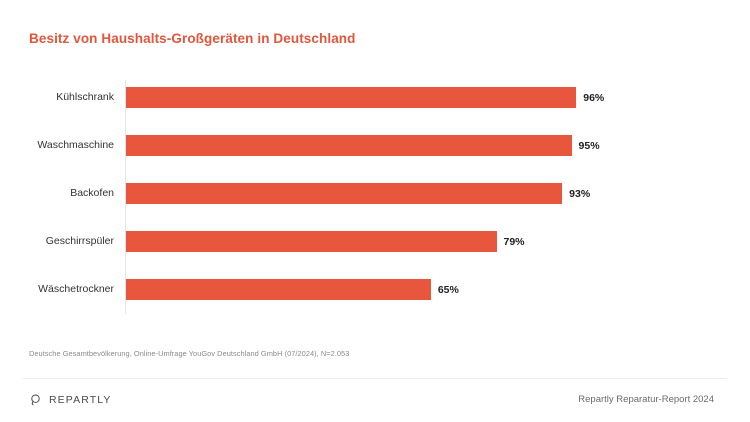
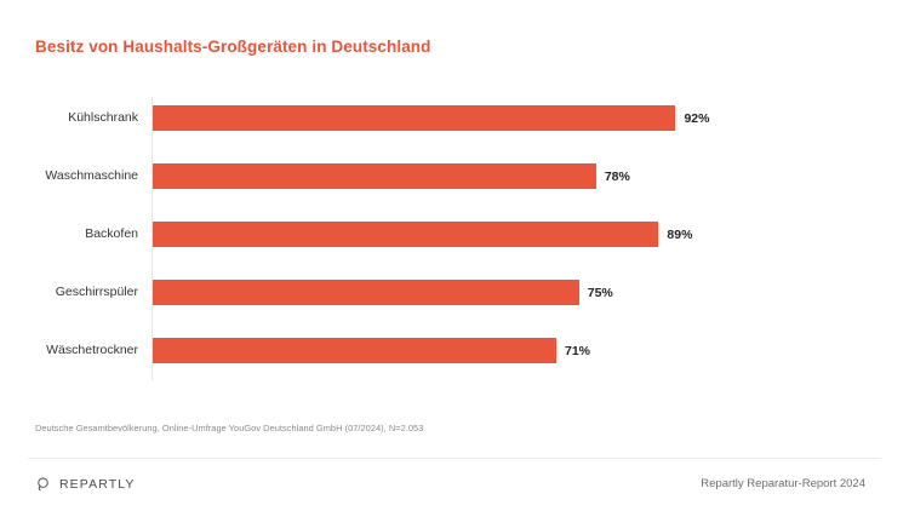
Kühlschrank: 96% -> 92%
Waschmaschine: 95% -> 78%
Backofen: 93% -> 89%
Geschirrspüler: 79% -> 75%
Wäschetrockner: 65% -> 71%
